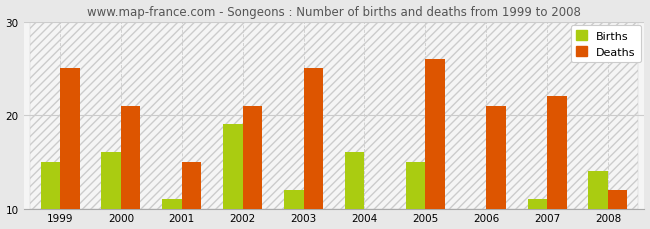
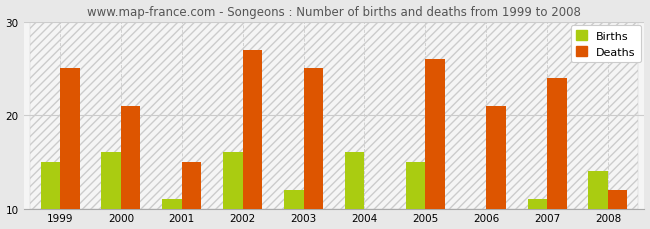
Births/2002: 19 -> 16
Deaths/2002: 21 -> 27
Deaths/2007: 22 -> 24
